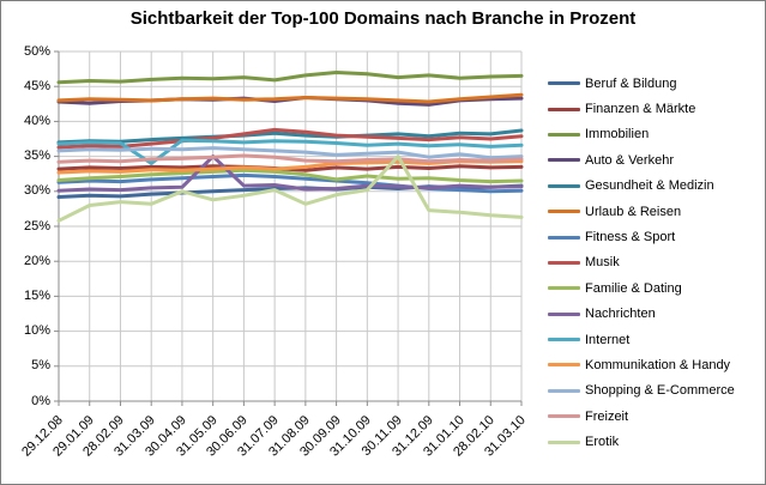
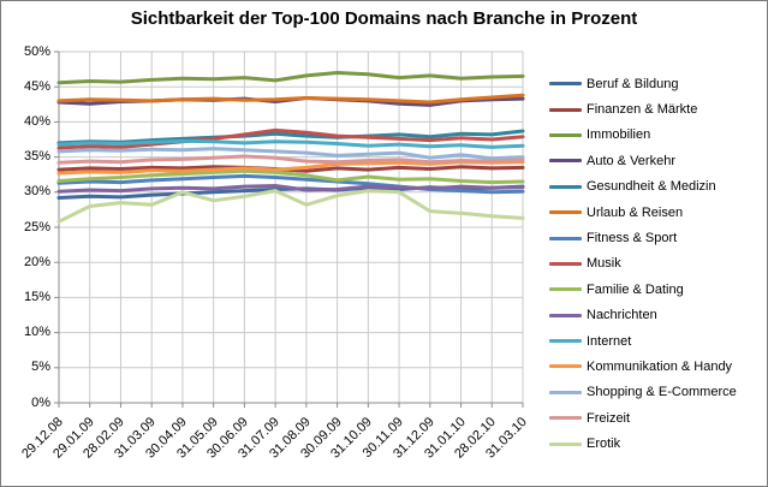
Internet/31.03.09: 34% -> 37%
Nachrichten/31.05.09: 35% -> 30%
Erotik/30.11.09: 35% -> 30%
